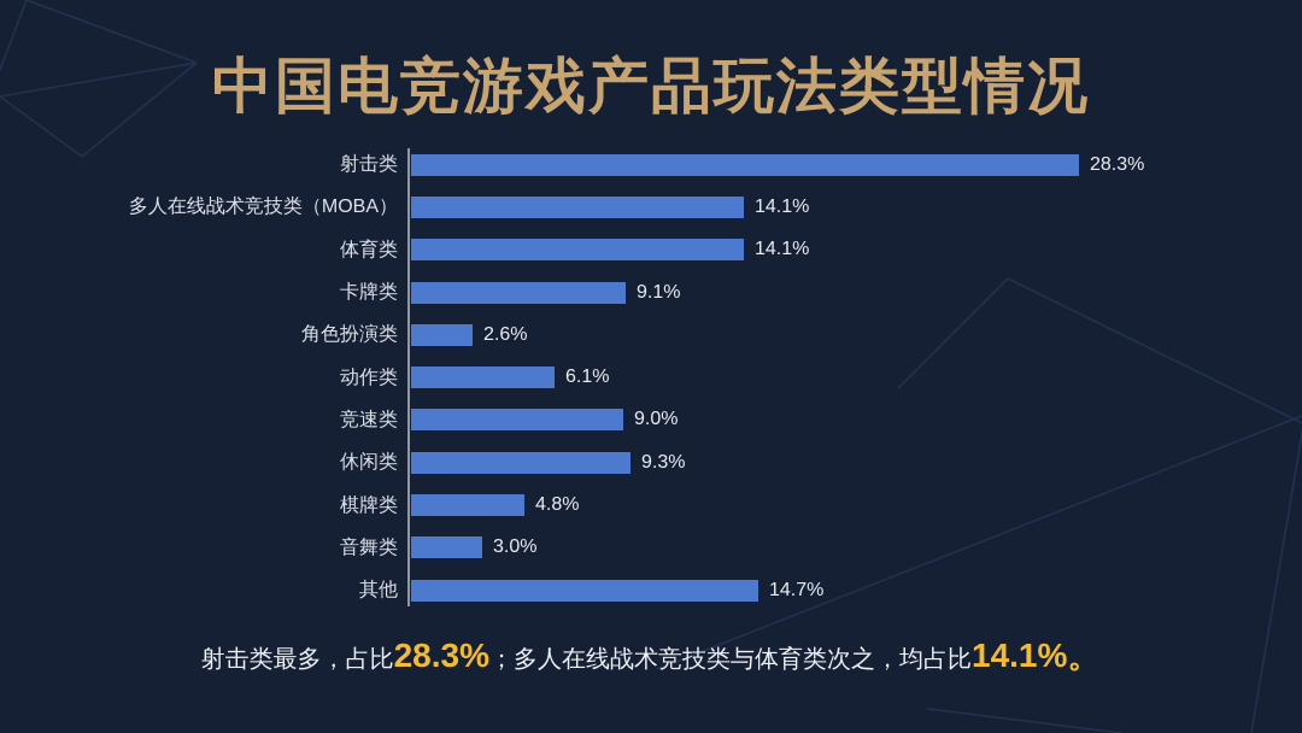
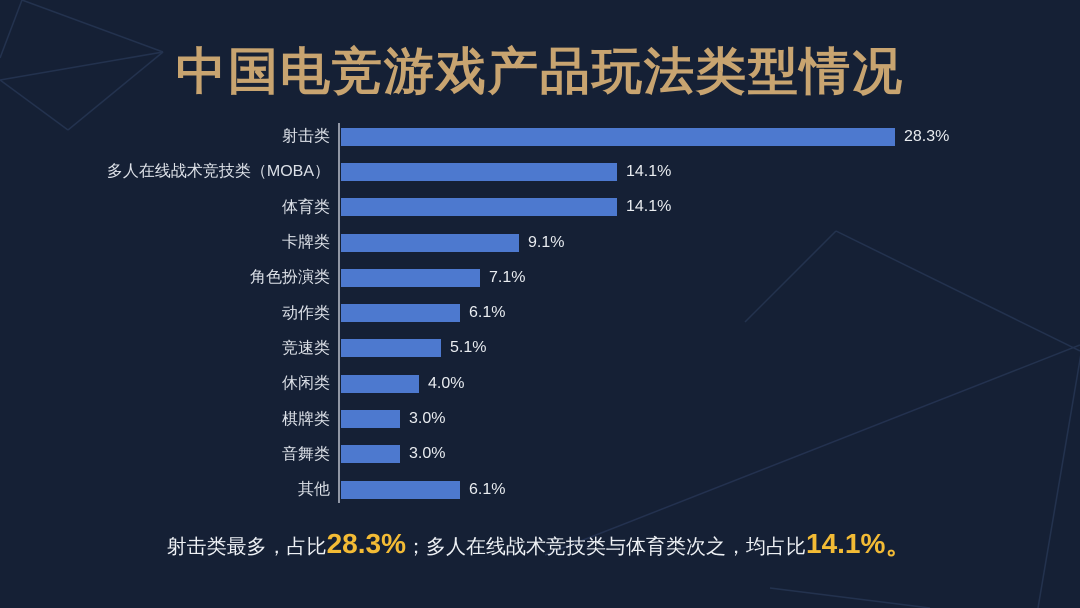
角色扮演类: 2.6% -> 7.1%
竞速类: 9.0% -> 5.1%
休闲类: 9.3% -> 4.0%
棋牌类: 4.8% -> 3.0%
其他: 14.7% -> 6.1%
